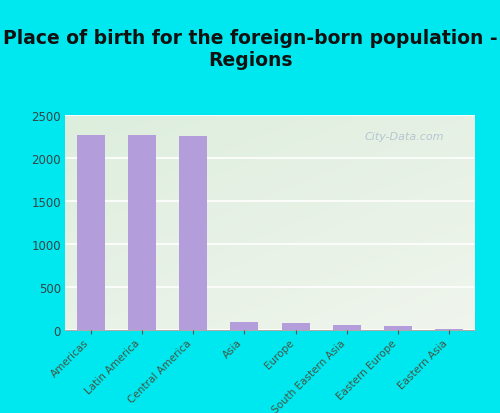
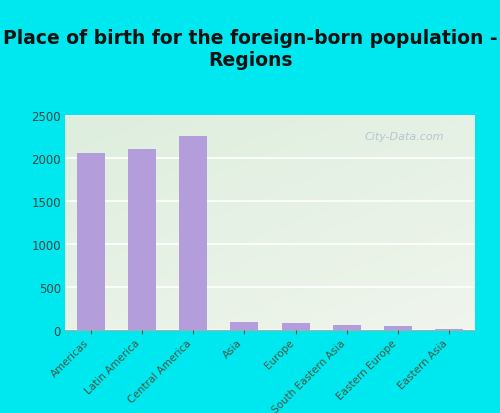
Americas: 2270 -> 2060
Latin America: 2270 -> 2100
